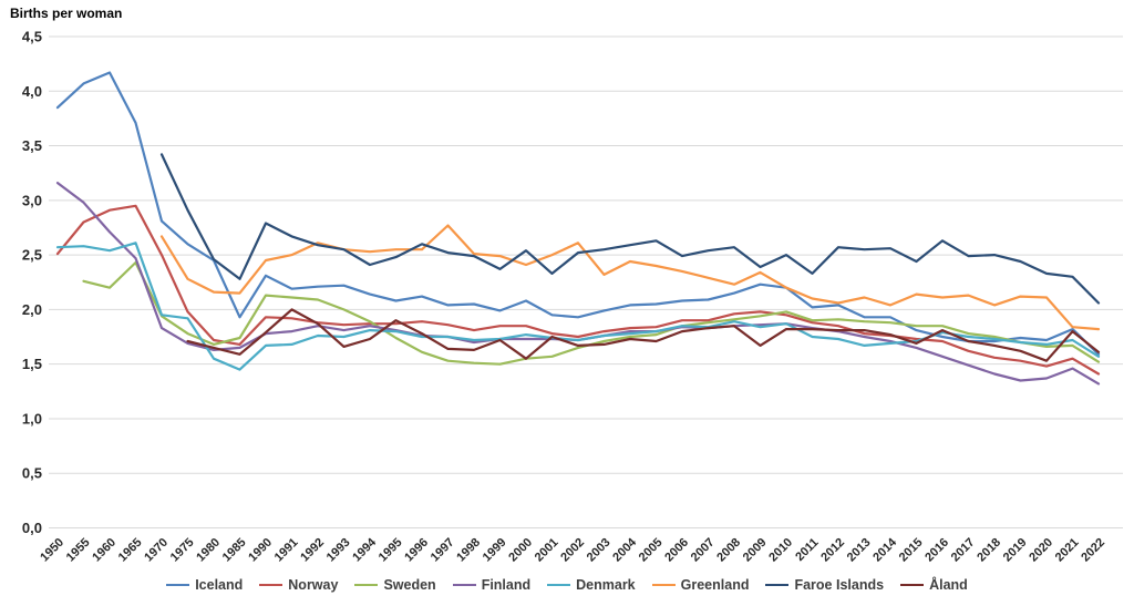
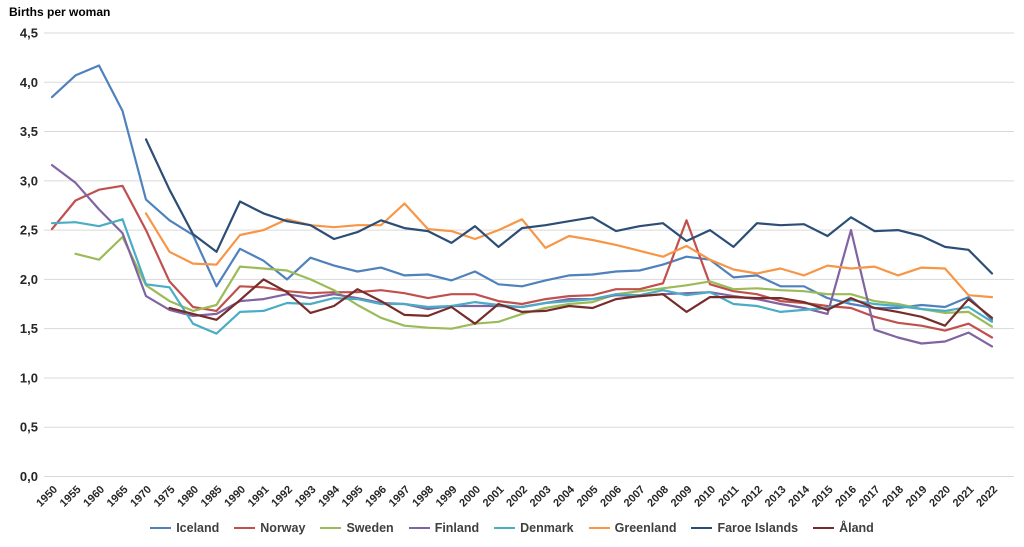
Iceland/1992: 2,2 -> 2,0
Norway/2009: 2,0 -> 2,6
Finland/2016: 1,6 -> 2,5
